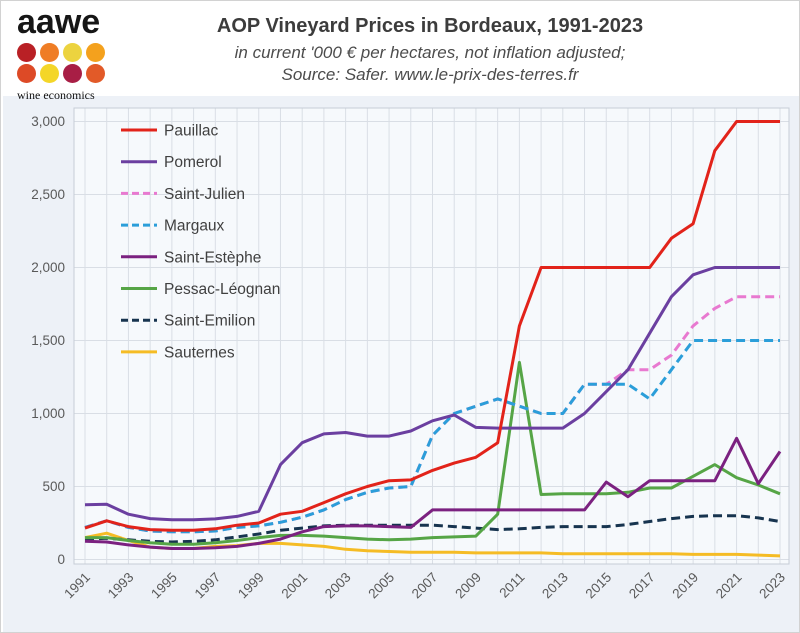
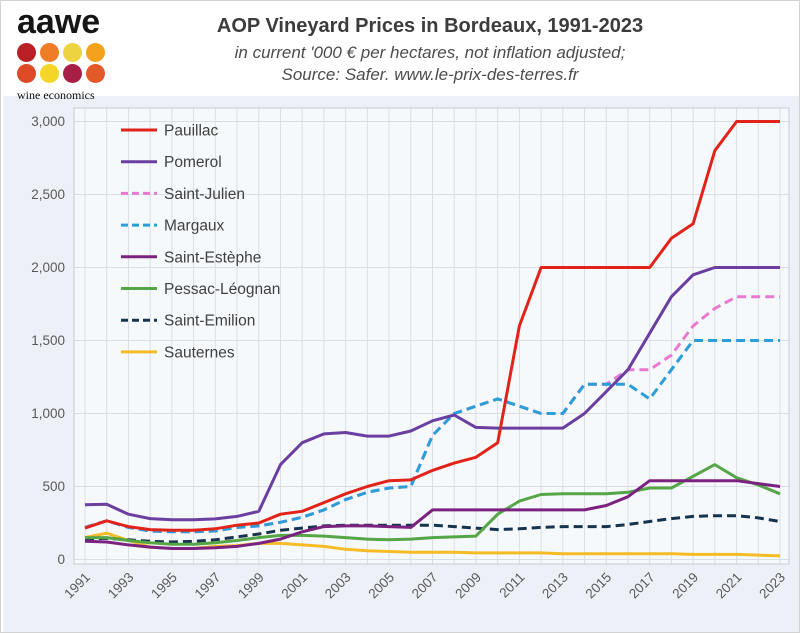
Pessac-Léognan/2011: 1350 -> 400
Saint-Estèphe/2015: 530 -> 370
Saint-Estèphe/2021: 830 -> 540
Saint-Estèphe/2023: 740 -> 500
